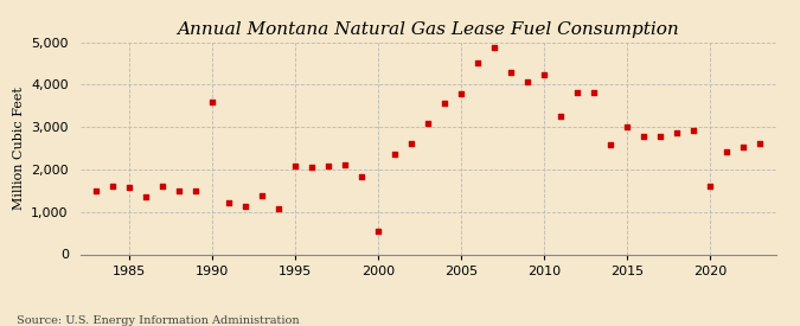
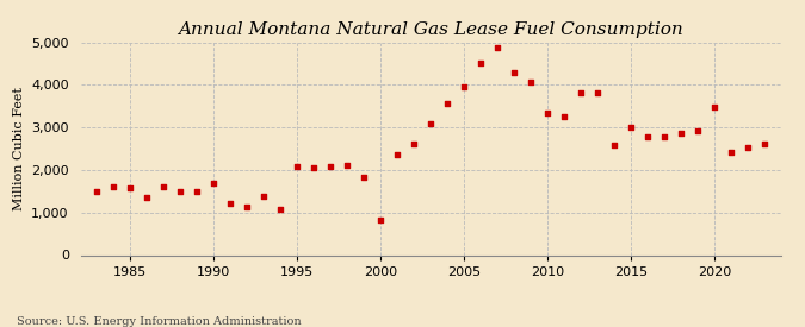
1990: 3,600 -> 1,700
2000: 550 -> 820
2005: 3,800 -> 3,960
2010: 4,250 -> 3,340
2020: 1,600 -> 3,490
